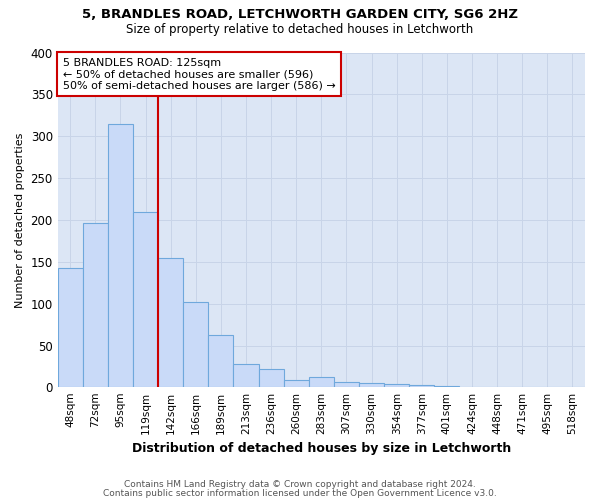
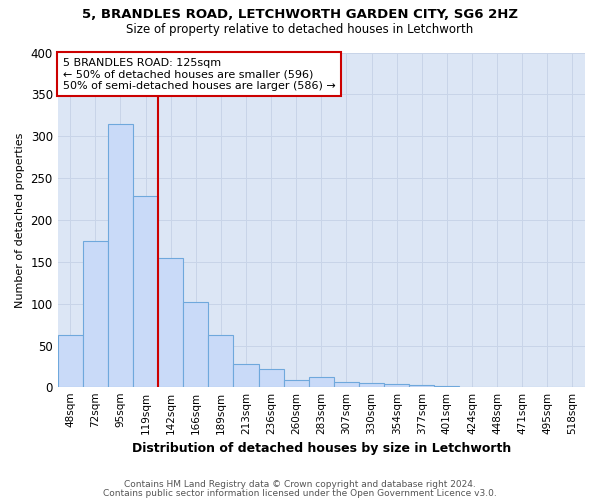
48sqm: 142 -> 62
72sqm: 196 -> 175
119sqm: 210 -> 228
